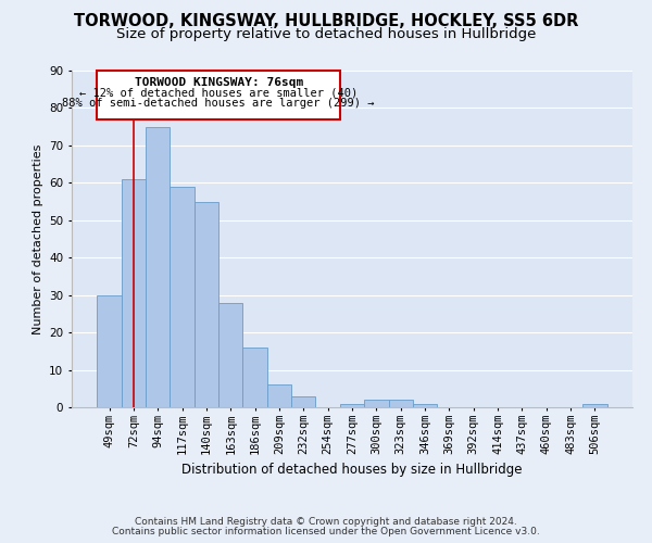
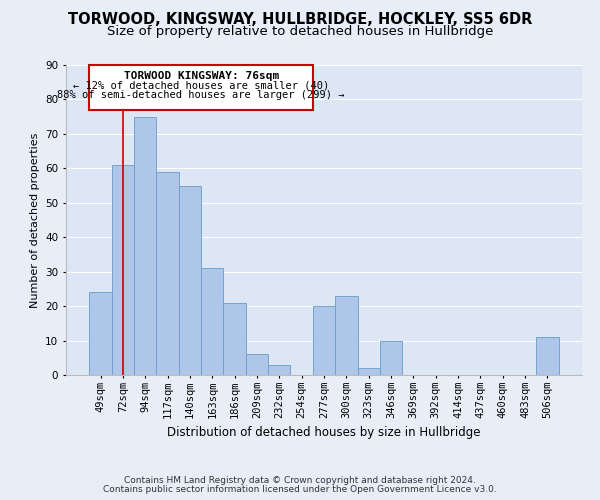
49sqm: 30 -> 24
163sqm: 28 -> 31
186sqm: 16 -> 21
277sqm: 1 -> 20
300sqm: 2 -> 23
346sqm: 1 -> 10
506sqm: 1 -> 11
